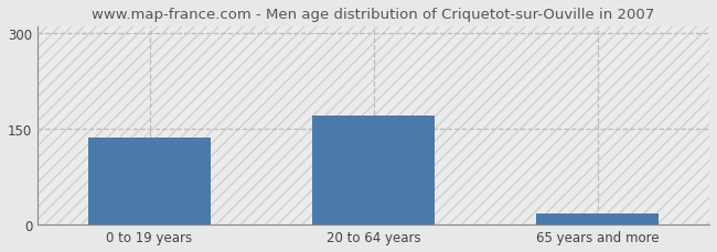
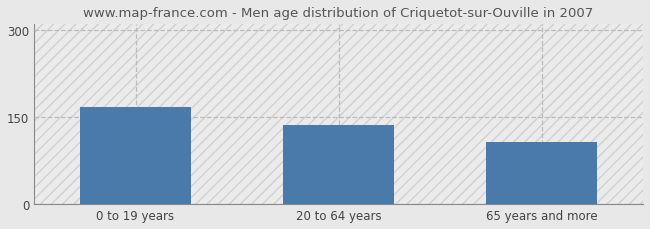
0 to 19 years: 136 -> 168
20 to 64 years: 171 -> 136
65 years and more: 18 -> 108
